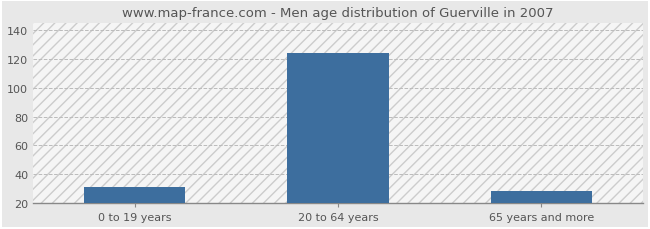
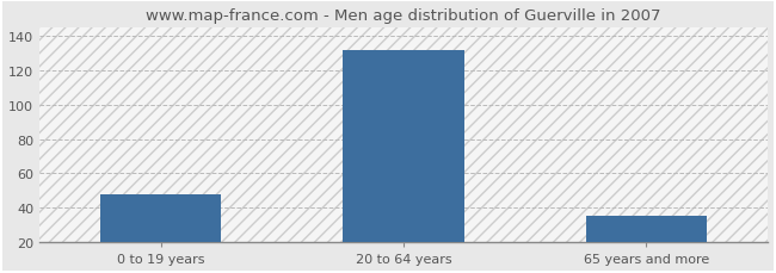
0 to 19 years: 31 -> 48
20 to 64 years: 124 -> 132
65 years and more: 28 -> 35
